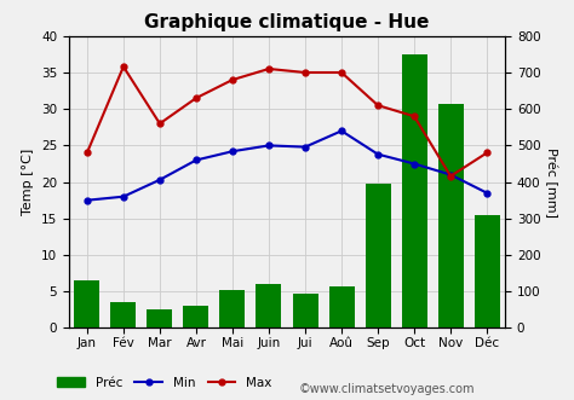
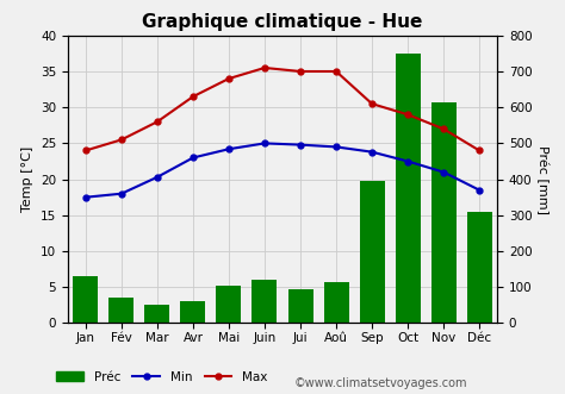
Max/Fév: 35.8 -> 25.5
Min/Aoû: 27.0 -> 24.5
Max/Nov: 20.8 -> 27.0
